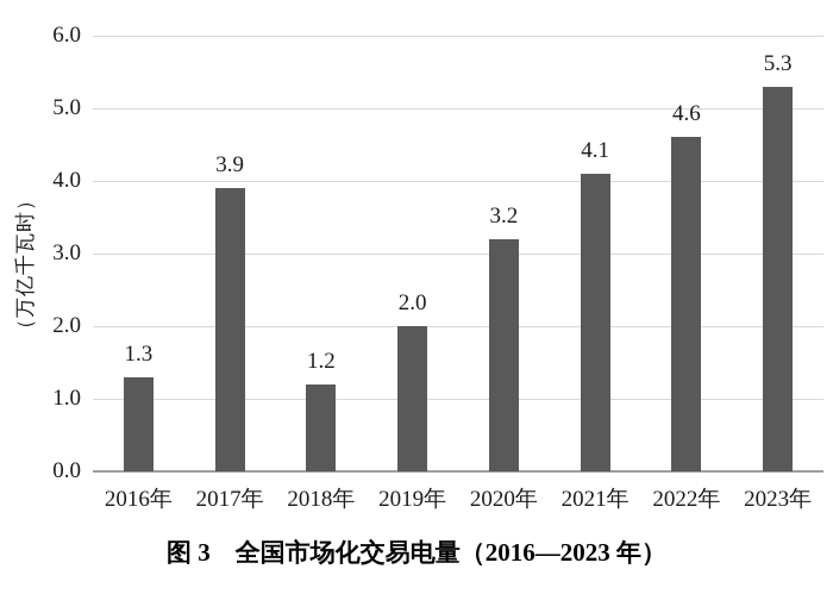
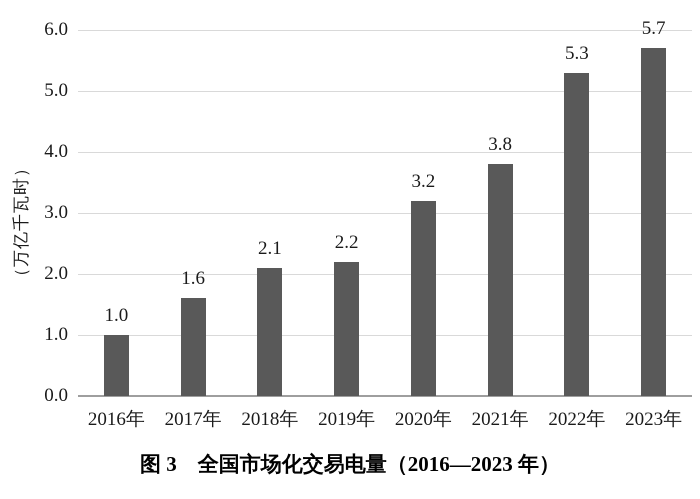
2016年: 1.3 -> 1.0
2017年: 3.9 -> 1.6
2018年: 1.2 -> 2.1
2019年: 2.0 -> 2.2
2021年: 4.1 -> 3.8
2022年: 4.6 -> 5.3
2023年: 5.3 -> 5.7
